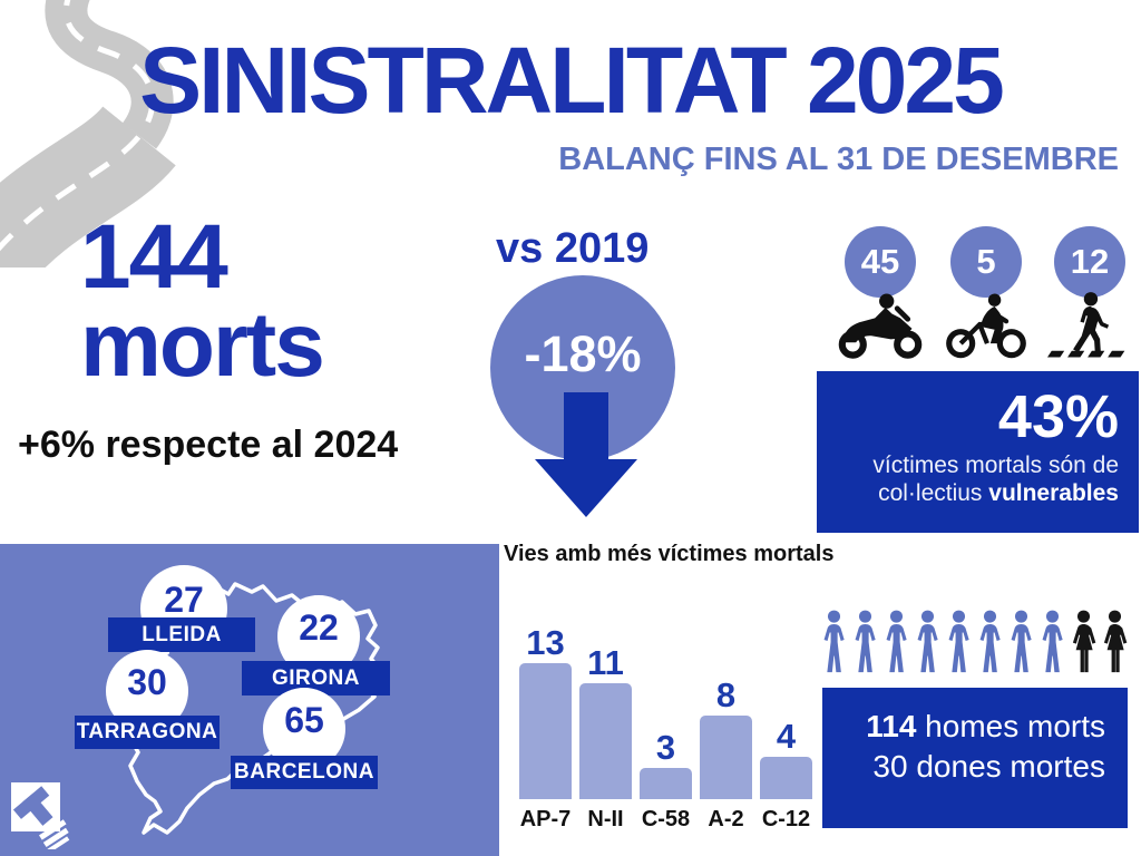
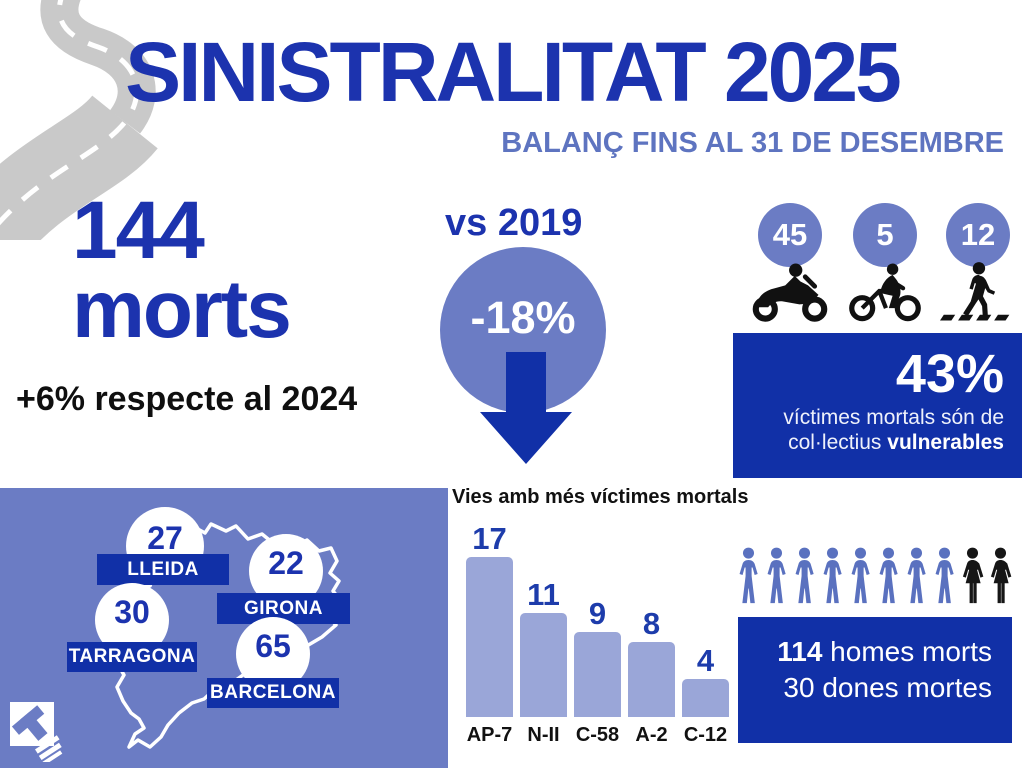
AP-7: 13 -> 17
C-58: 3 -> 9
